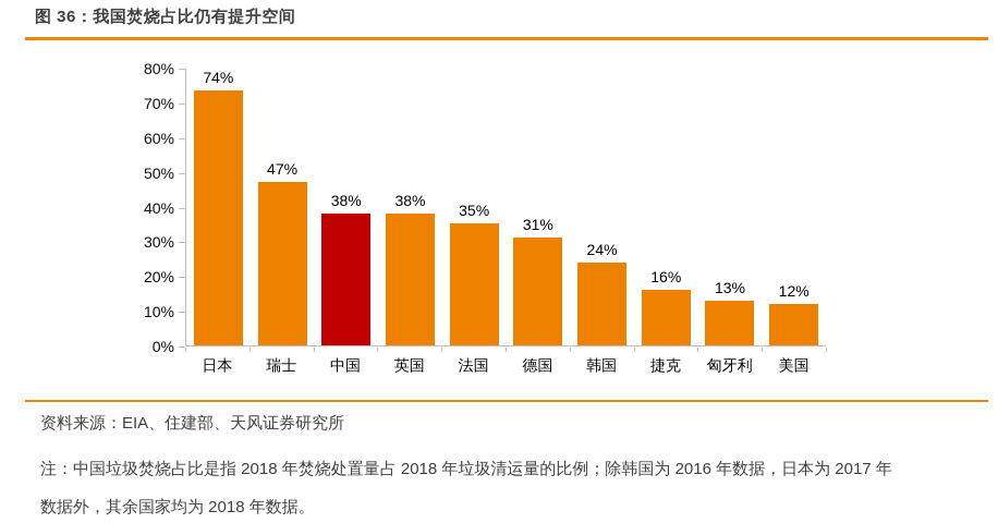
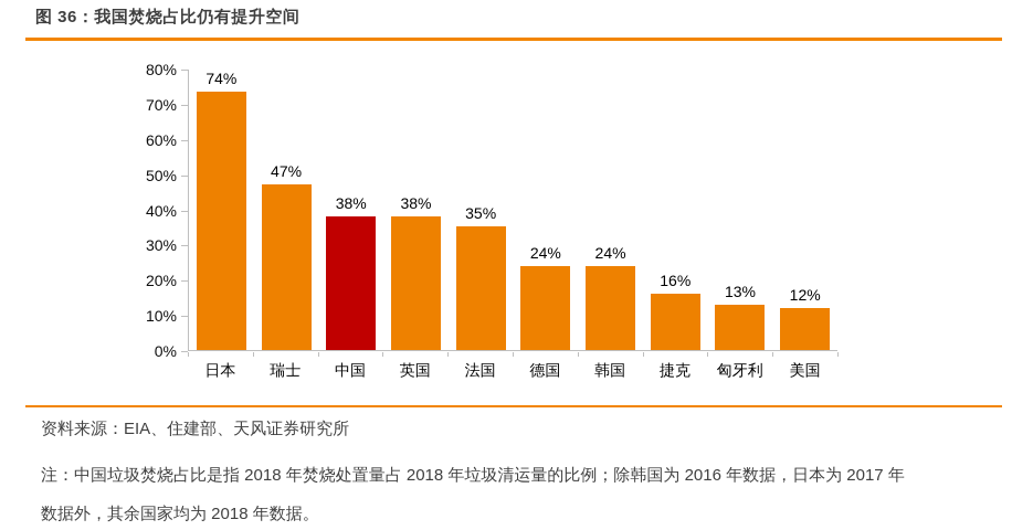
德国: 31% -> 24%
